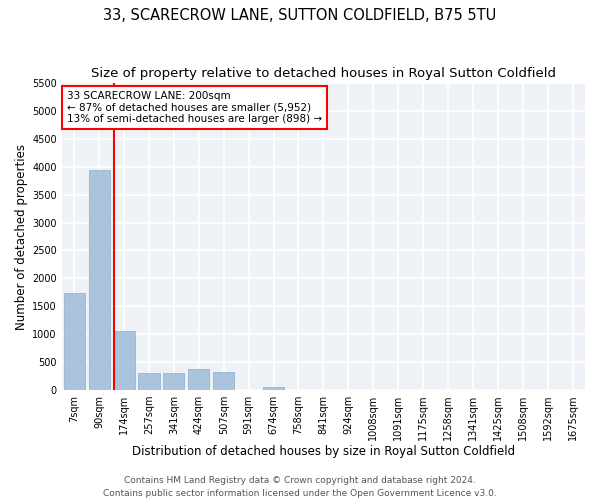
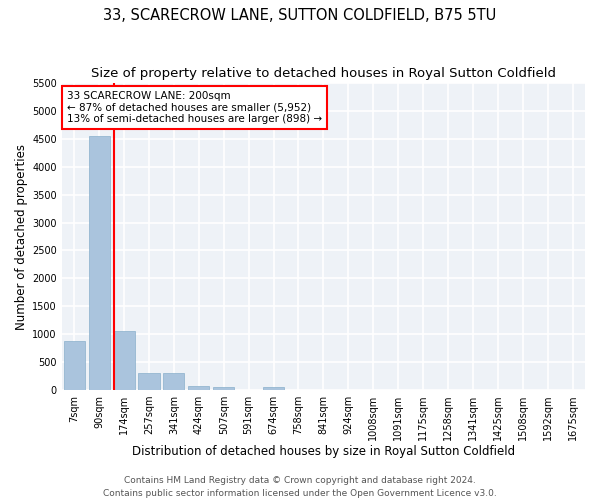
7sqm: 1740 -> 880
90sqm: 3940 -> 4560
424sqm: 380 -> 60
507sqm: 320 -> 60
